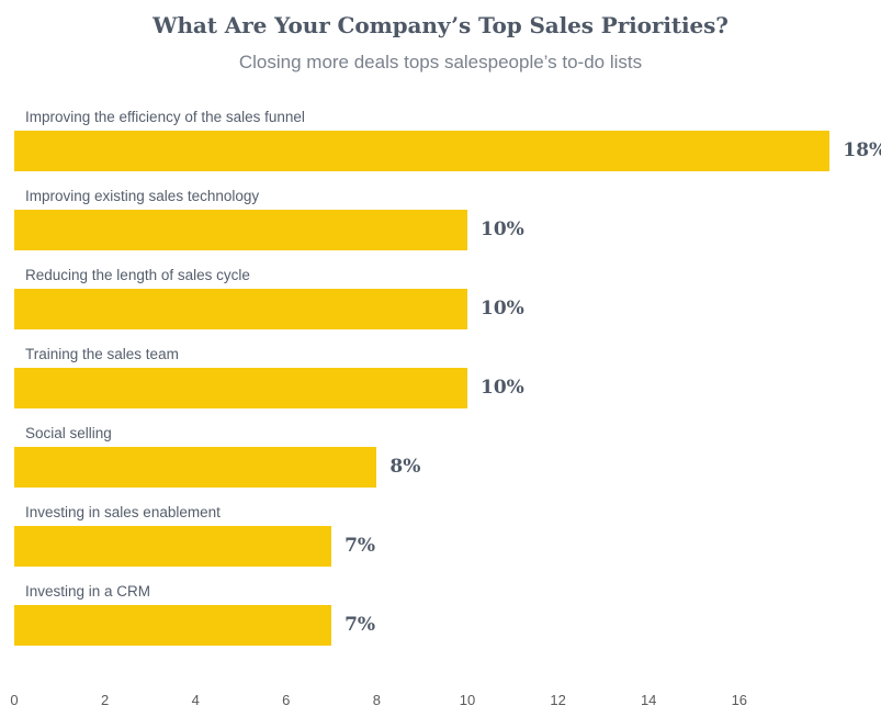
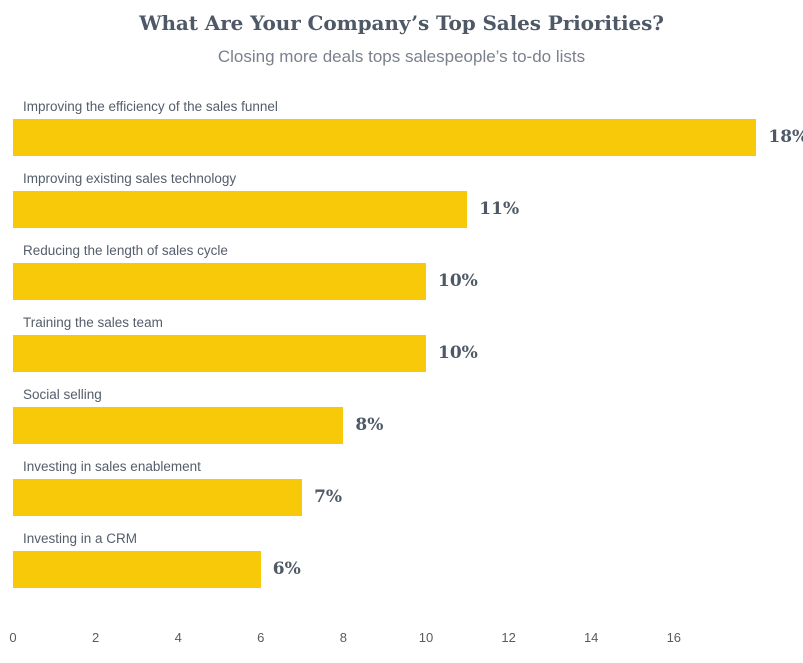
Improving existing sales technology: 10% -> 11%
Investing in a CRM: 7% -> 6%
